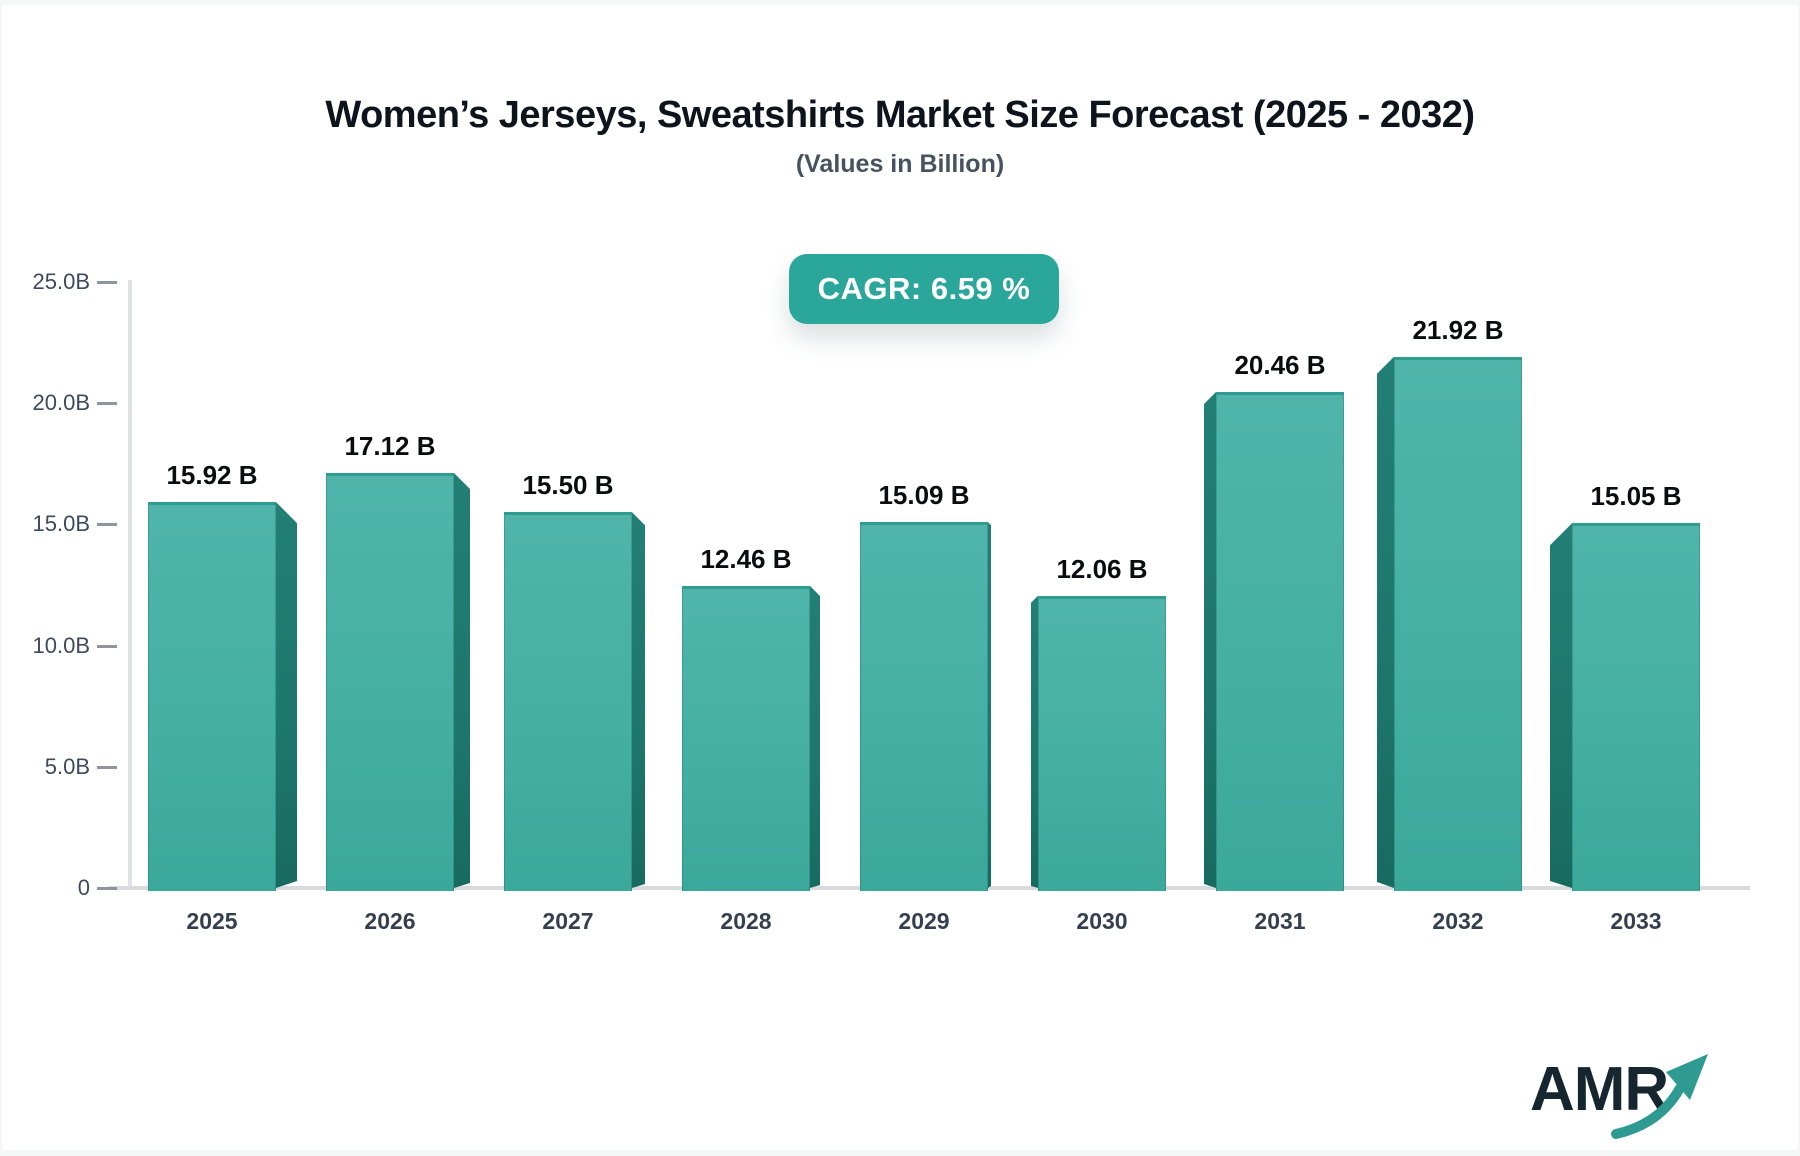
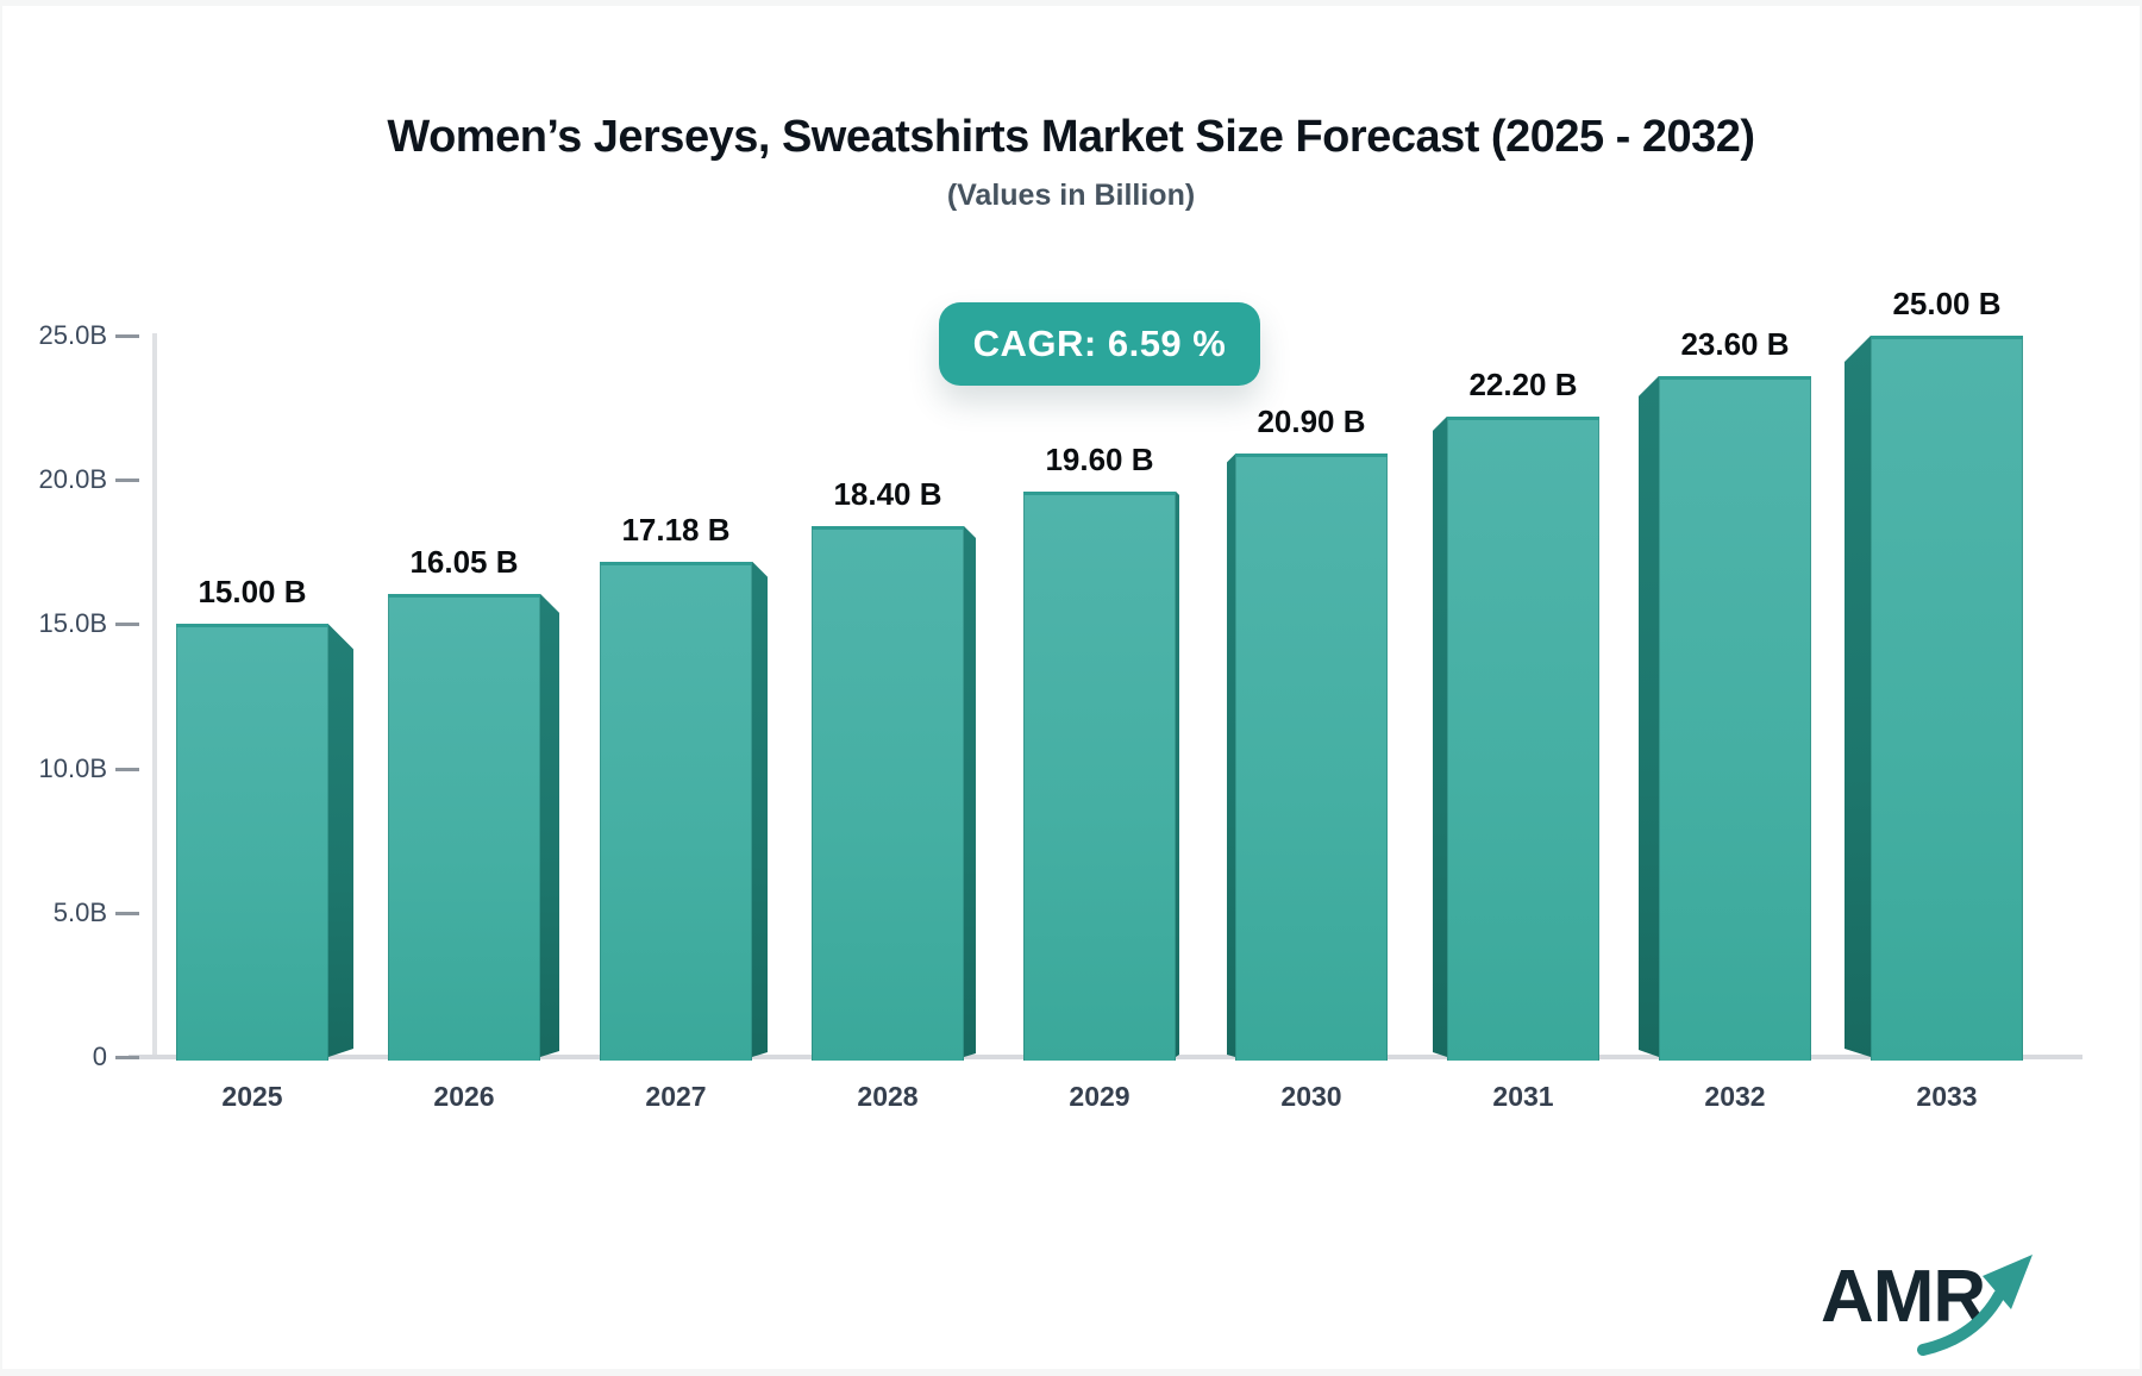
2025: 15.92 -> 15.00
2026: 17.12 -> 16.05
2027: 15.50 -> 17.18
2028: 12.46 -> 18.40
2029: 15.09 -> 19.60
2030: 12.06 -> 20.90
2031: 20.46 -> 22.20
2032: 21.92 -> 23.60
2033: 15.05 -> 25.00
